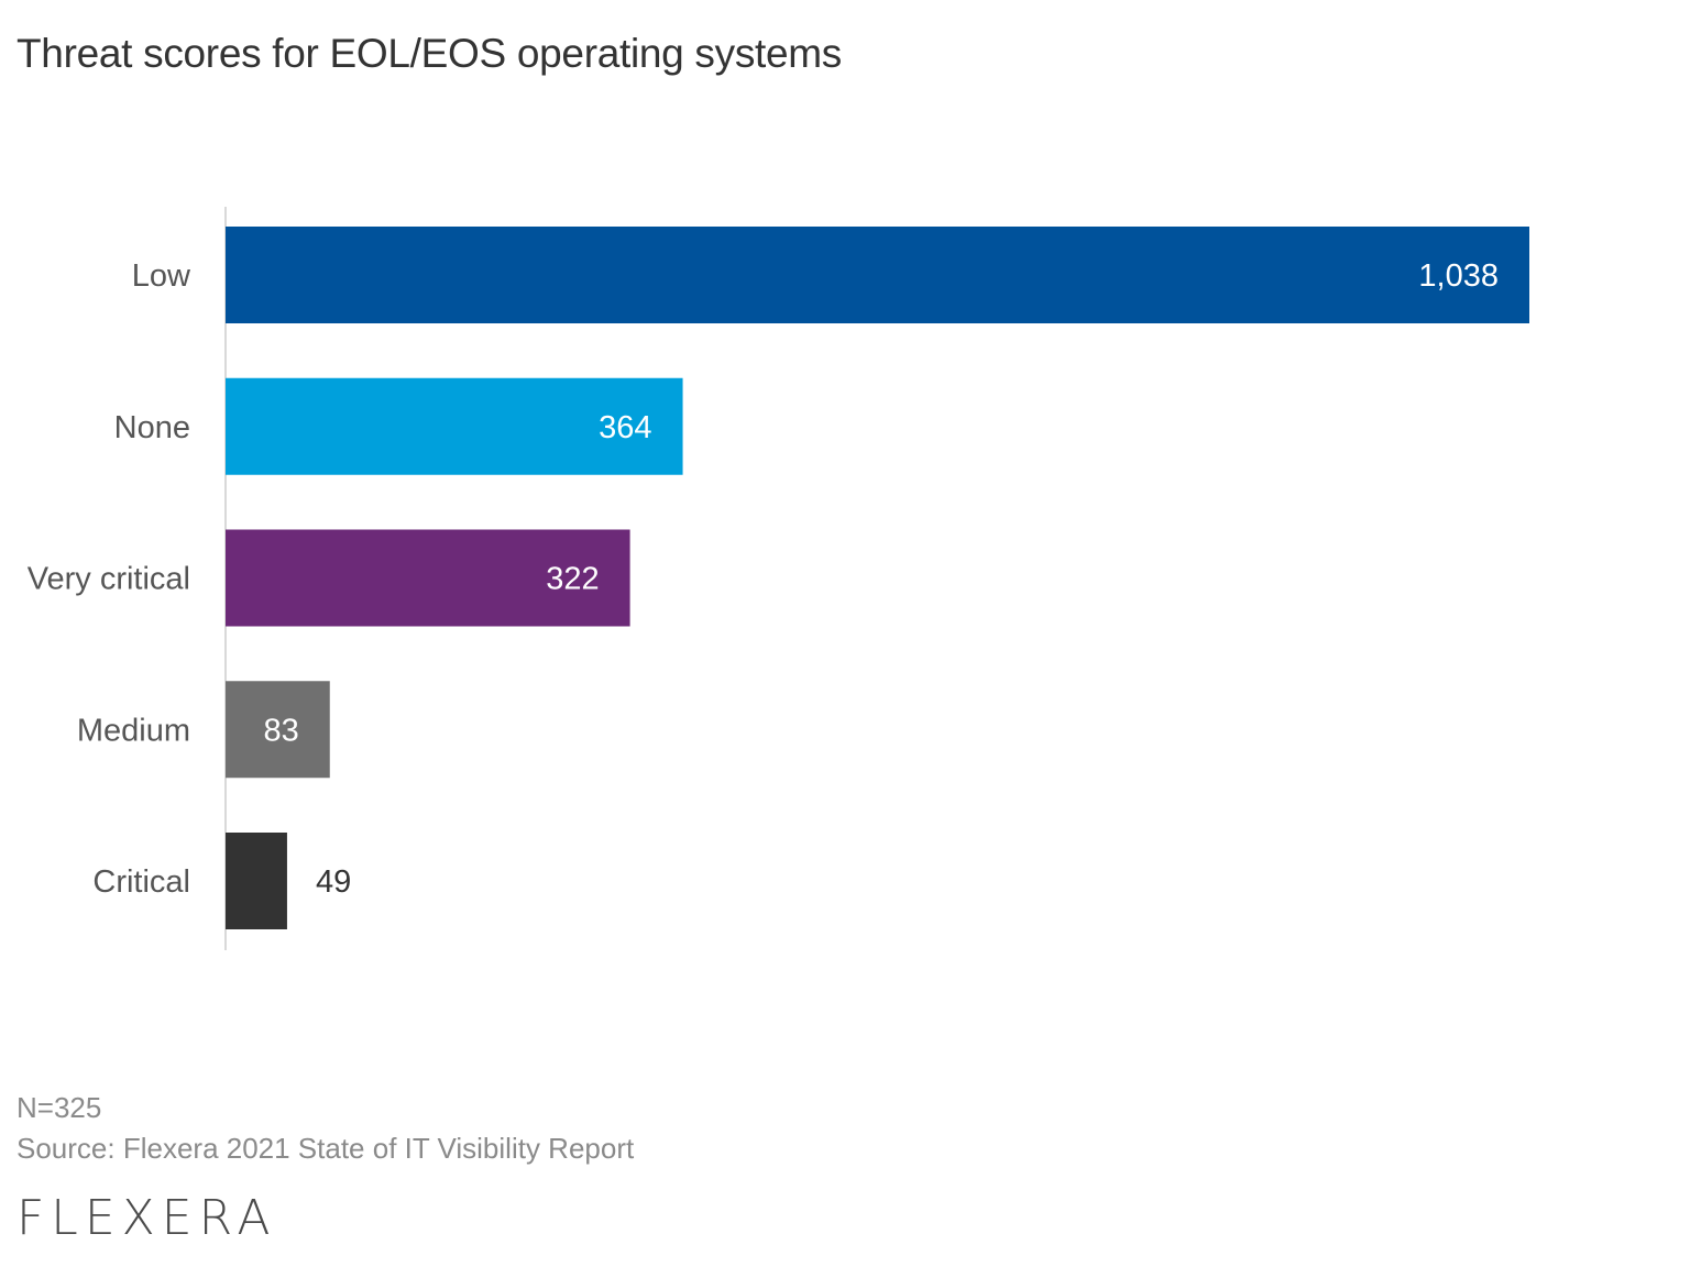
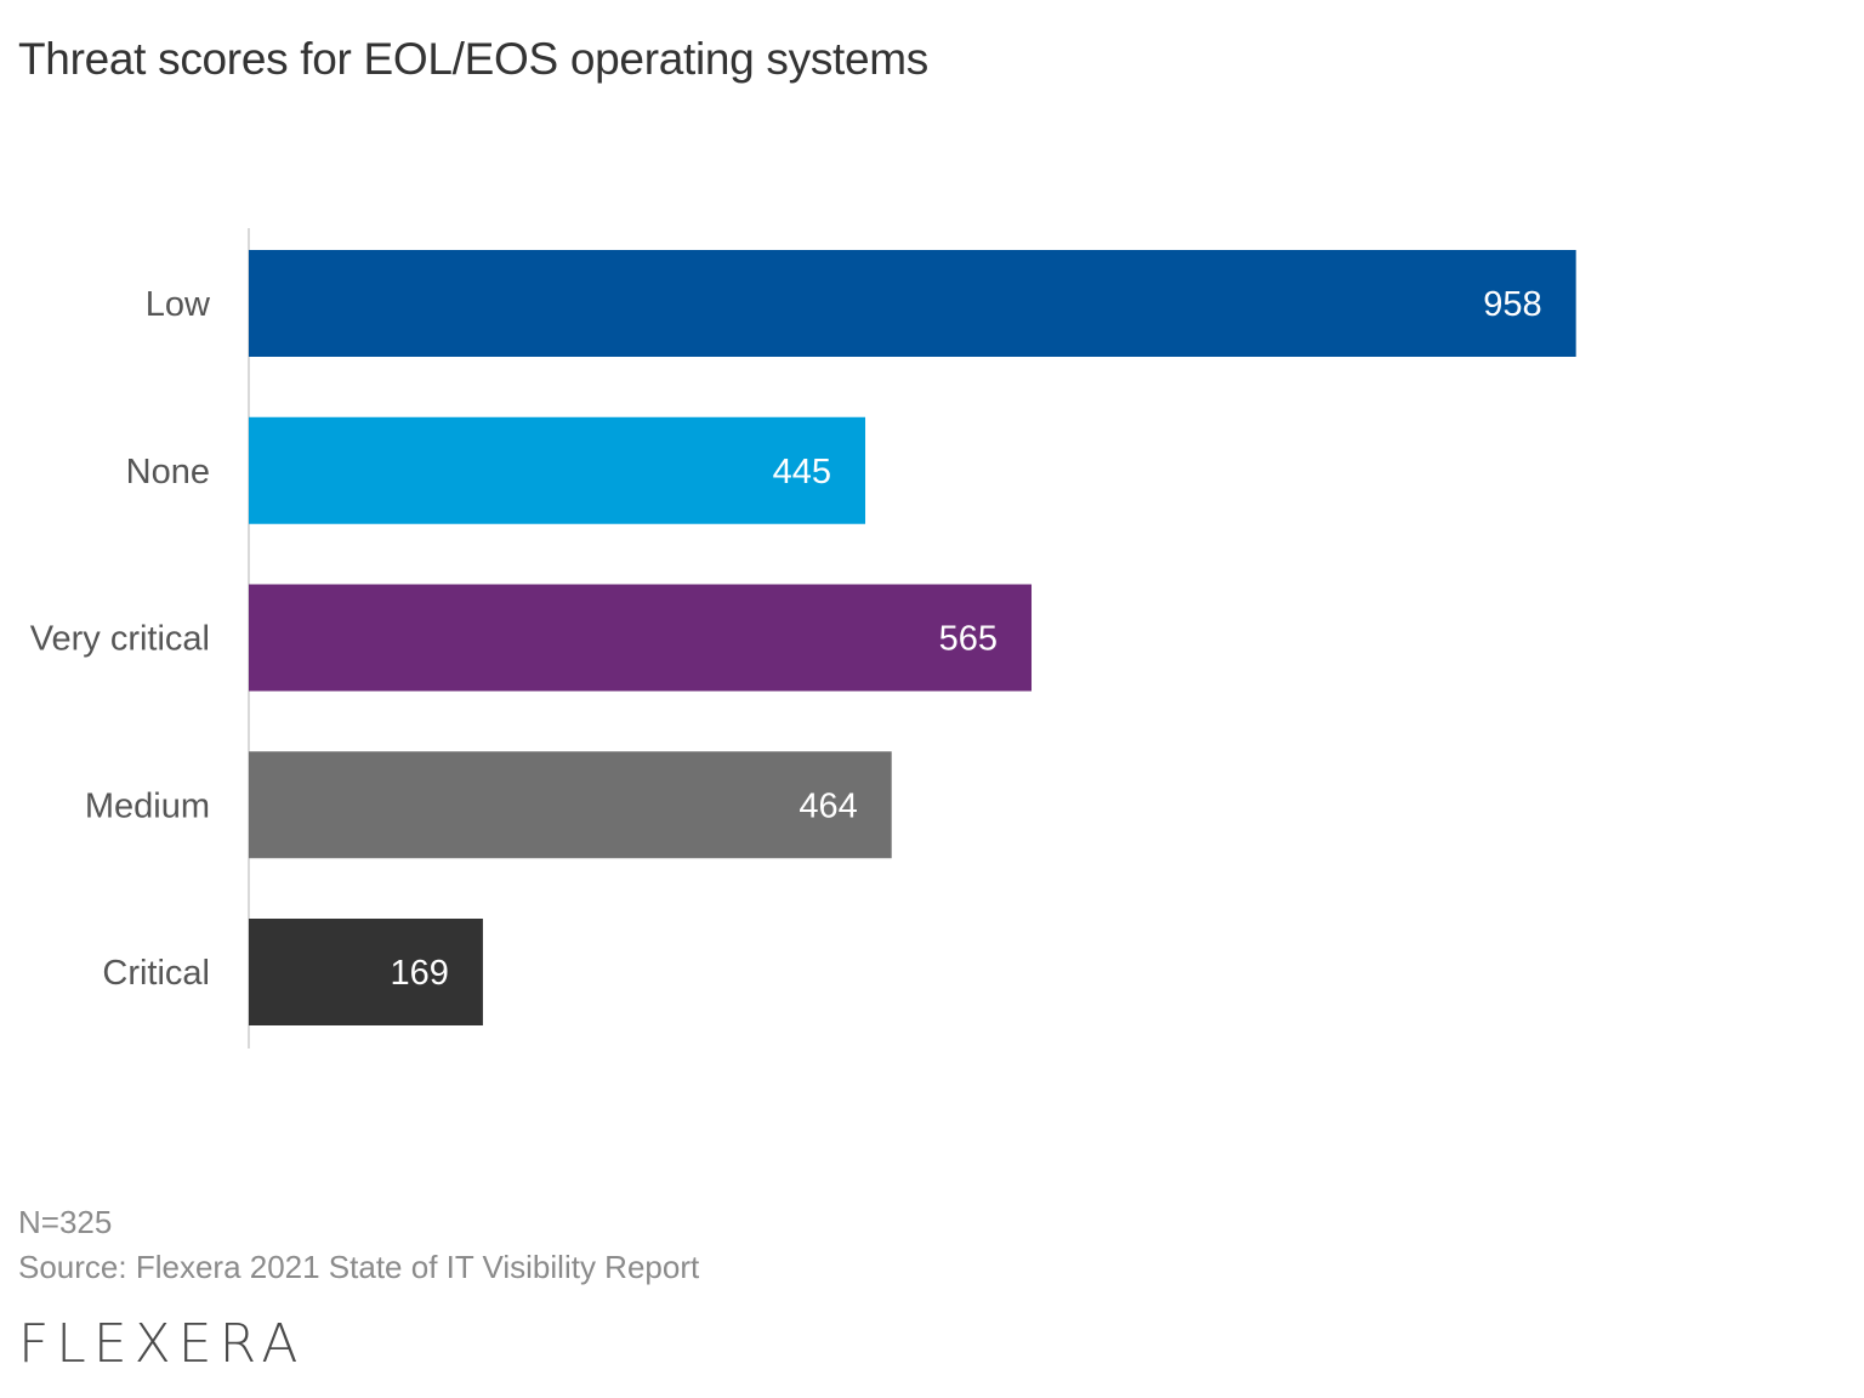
Low: 1,038 -> 958
None: 364 -> 445
Very critical: 322 -> 565
Medium: 83 -> 464
Critical: 49 -> 169
